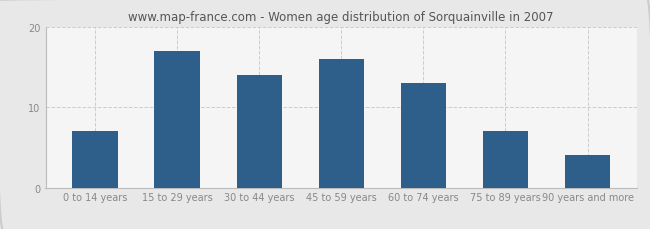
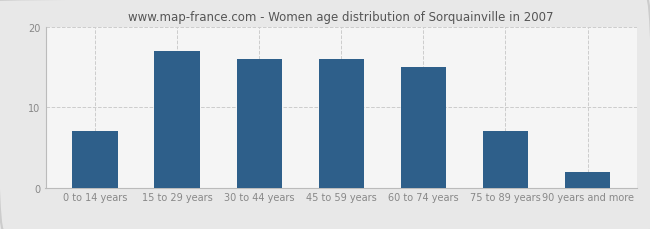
30 to 44 years: 14 -> 16
60 to 74 years: 13 -> 15
90 years and more: 4 -> 2
